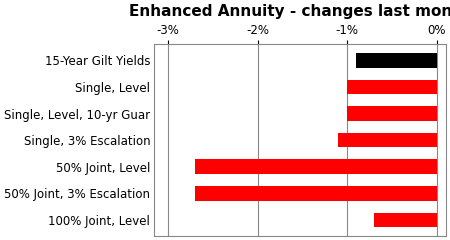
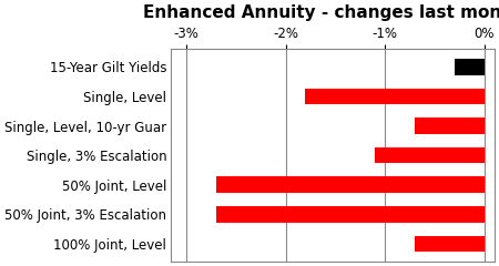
15-Year Gilt Yields: -0.9% -> -0.3%
Single, Level: -1.0% -> -1.8%
Single, Level, 10-yr Guar: -1.0% -> -0.7%
